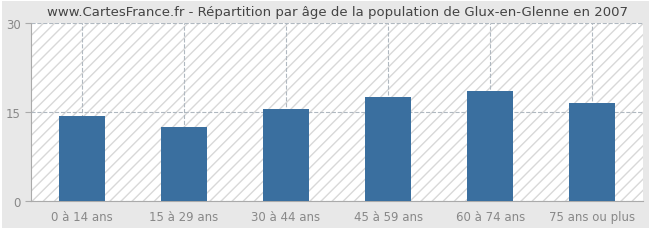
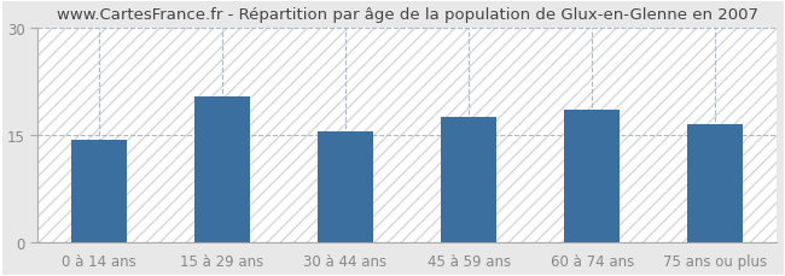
15 à 29 ans: 12.5 -> 20.4
